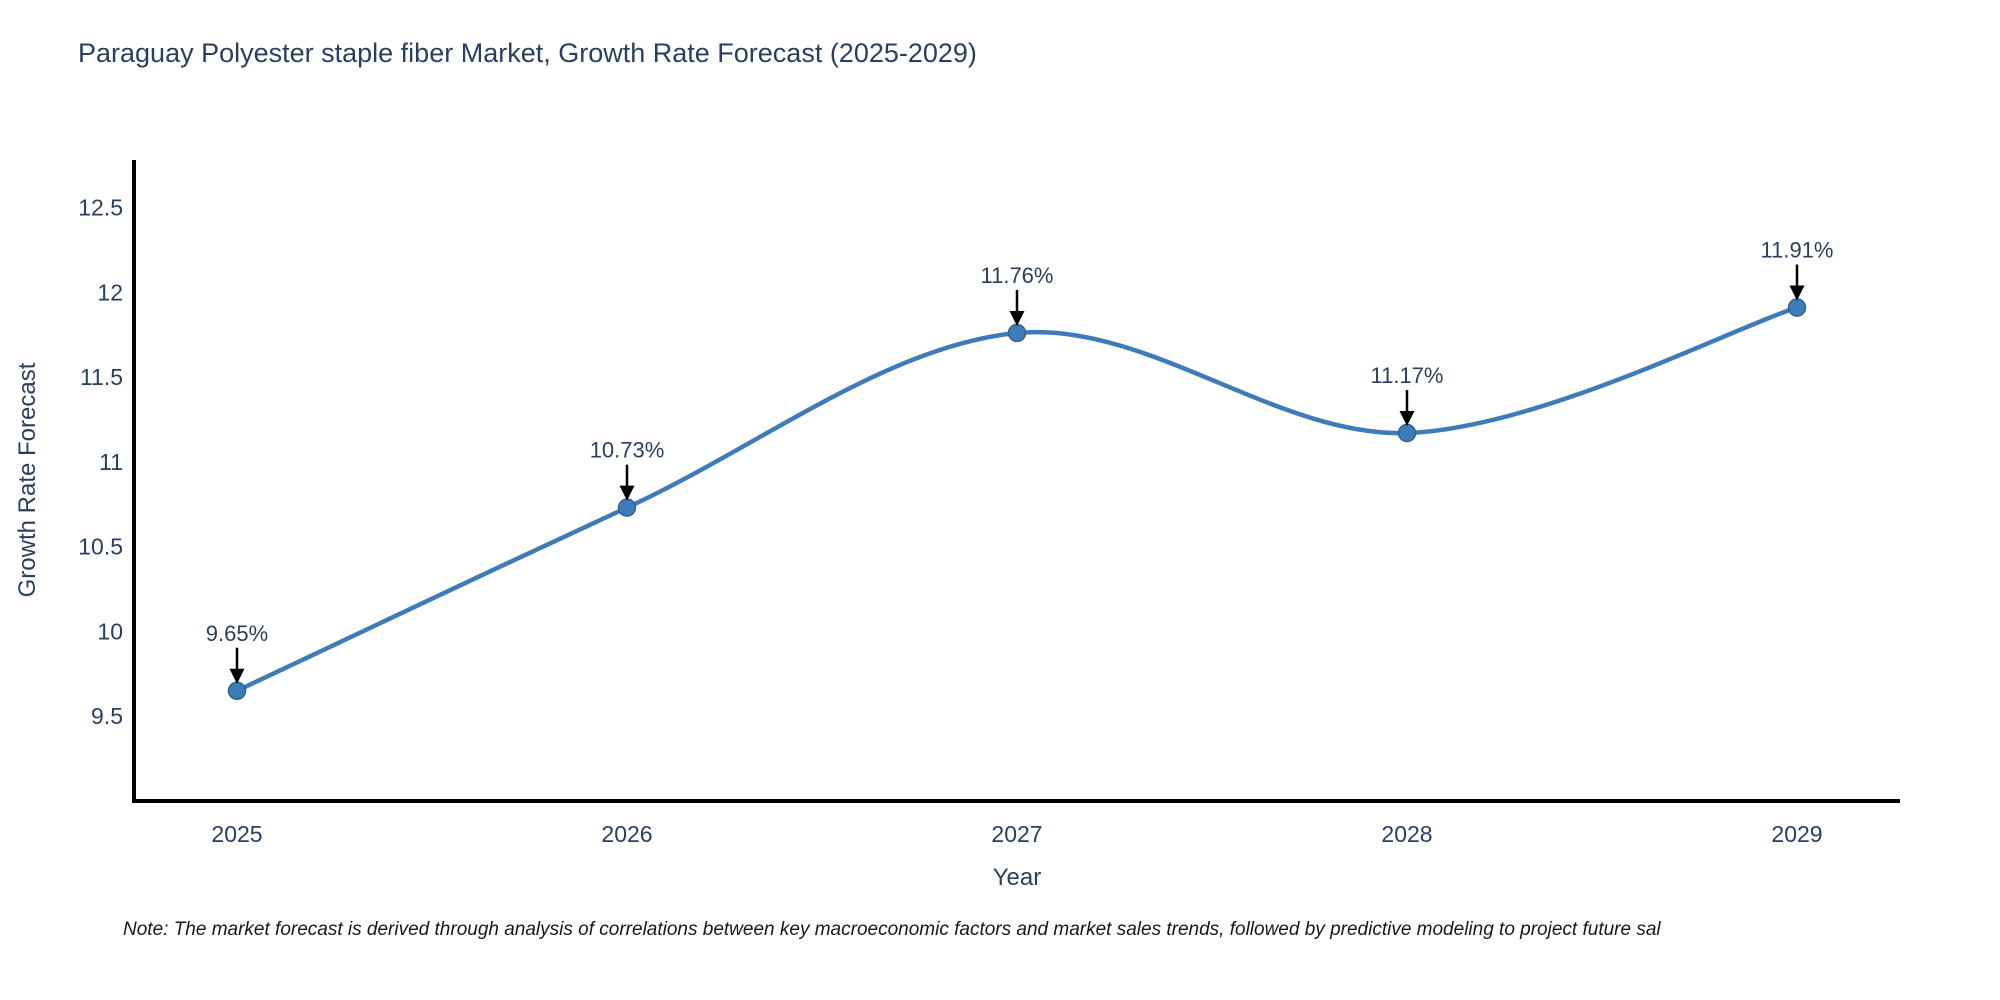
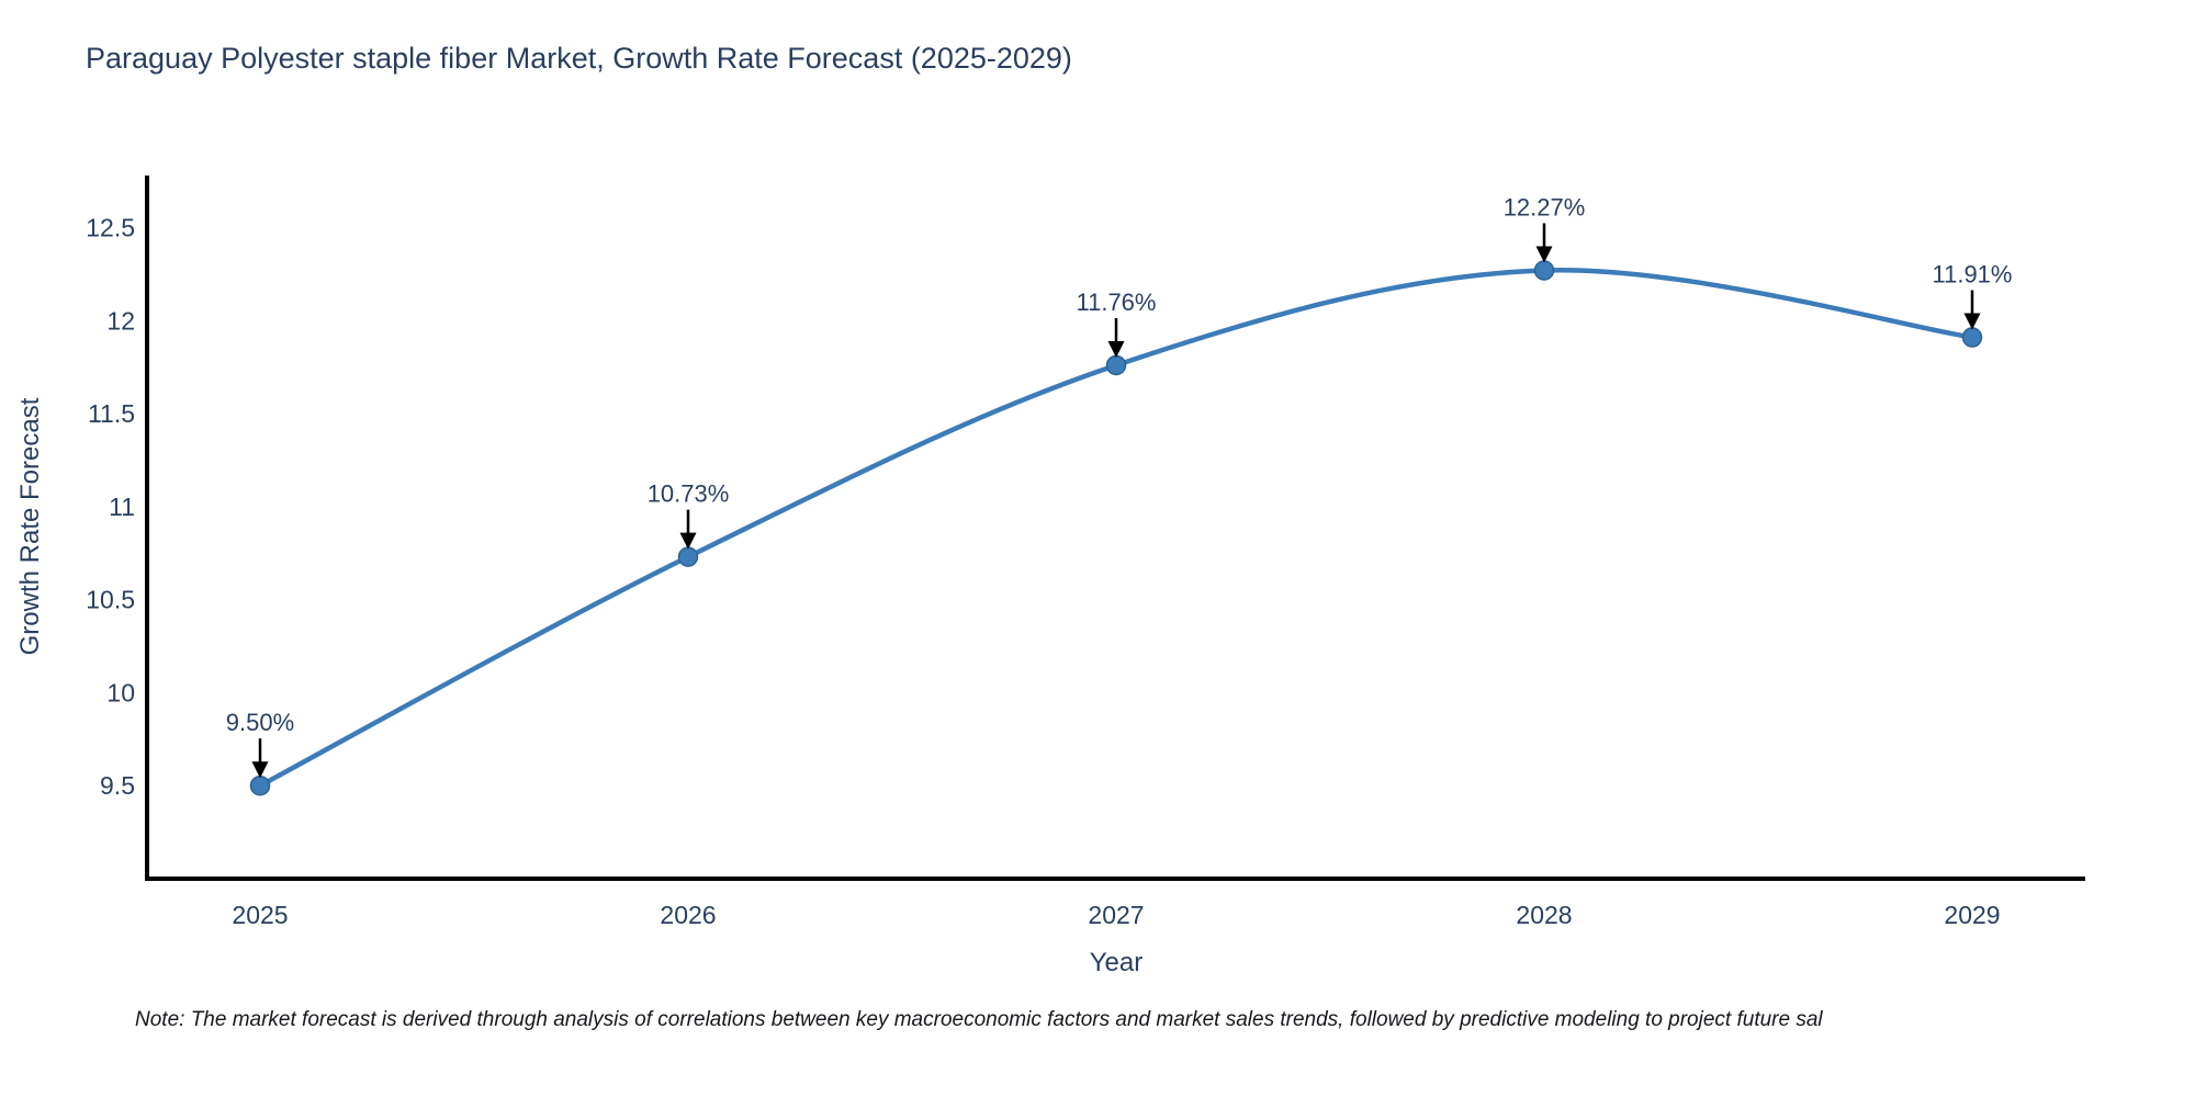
2025: 9.65% -> 9.50%
2028: 11.17% -> 12.27%
